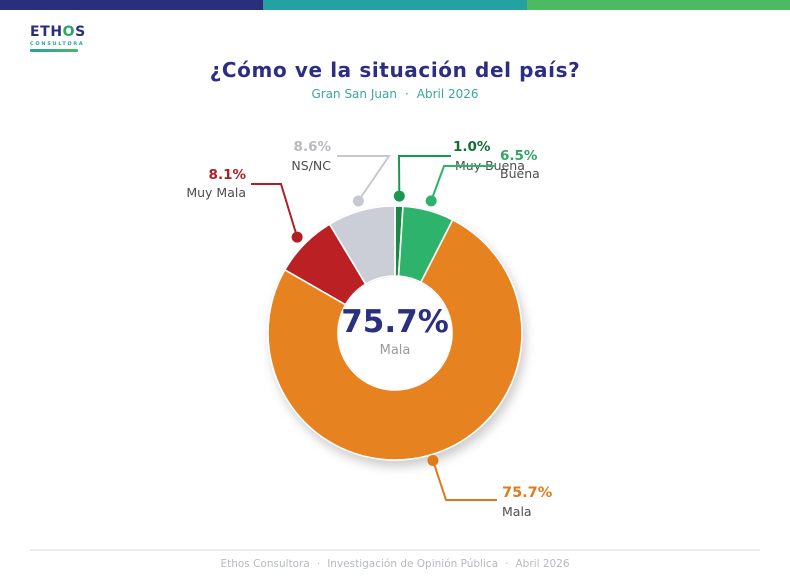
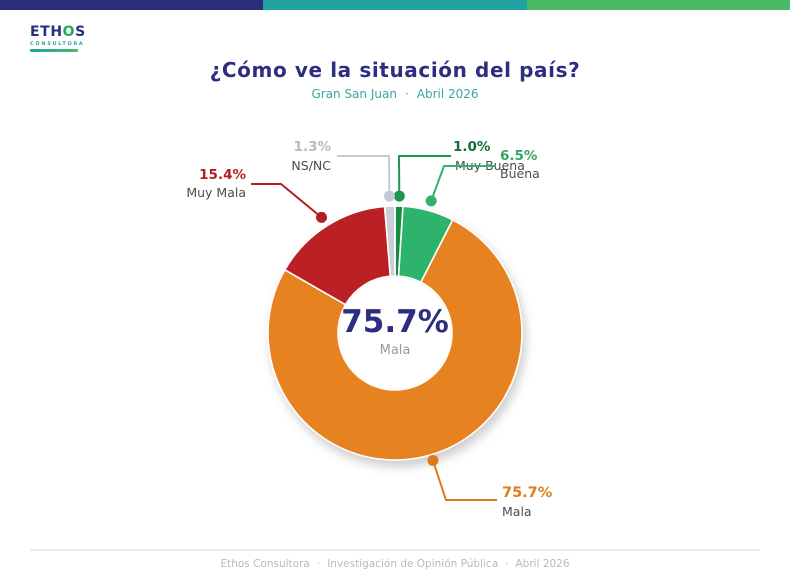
Muy Mala: 8.1% -> 15.4%
NS/NC: 8.6% -> 1.3%
